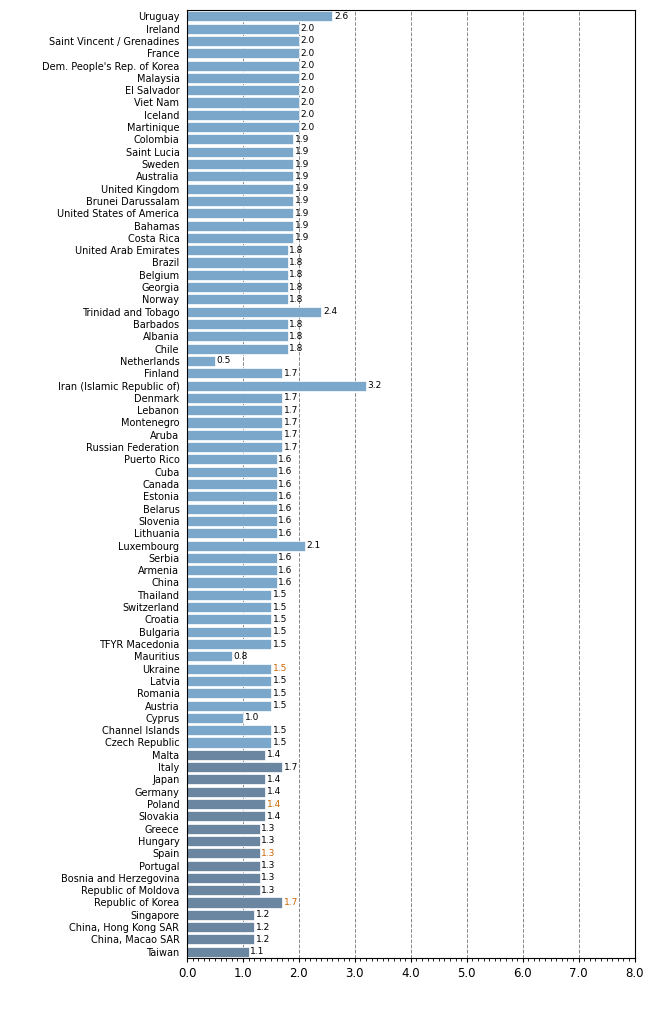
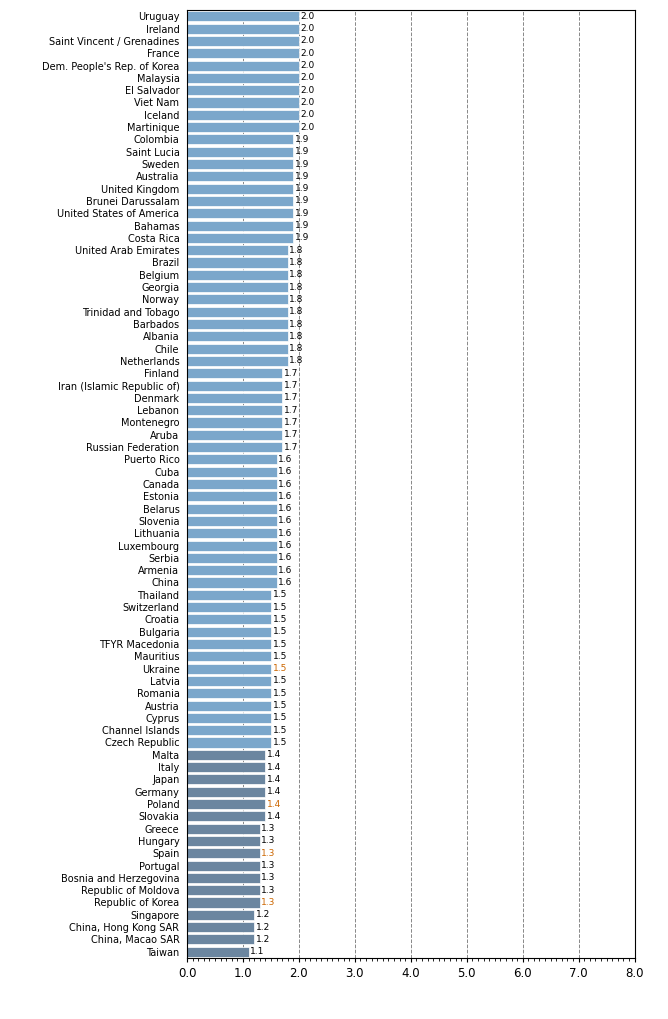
Uruguay: 2.6 -> 2.0
Trinidad and Tobago: 2.4 -> 1.8
Netherlands: 0.5 -> 1.8
Iran (Islamic Republic of): 3.2 -> 1.7
Luxembourg: 2.1 -> 1.6
Mauritius: 0.8 -> 1.5
Cyprus: 1.0 -> 1.5
Italy: 1.7 -> 1.4
Republic of Korea: 1.7 -> 1.3
